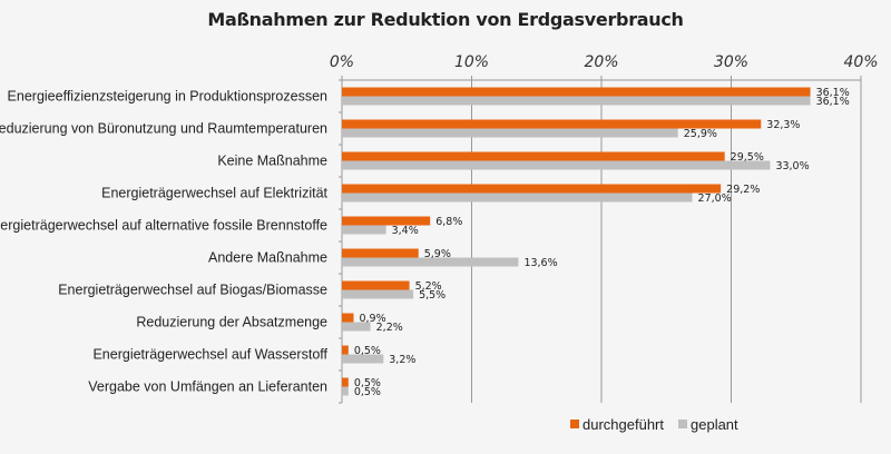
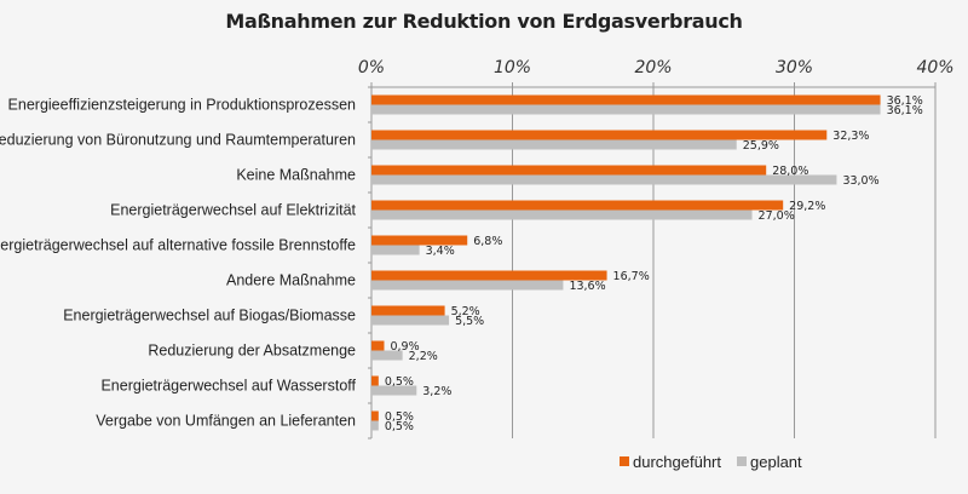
durchgeführt/Keine Maßnahme: 29,5% -> 28,0%
durchgeführt/Andere Maßnahme: 5,9% -> 16,7%
